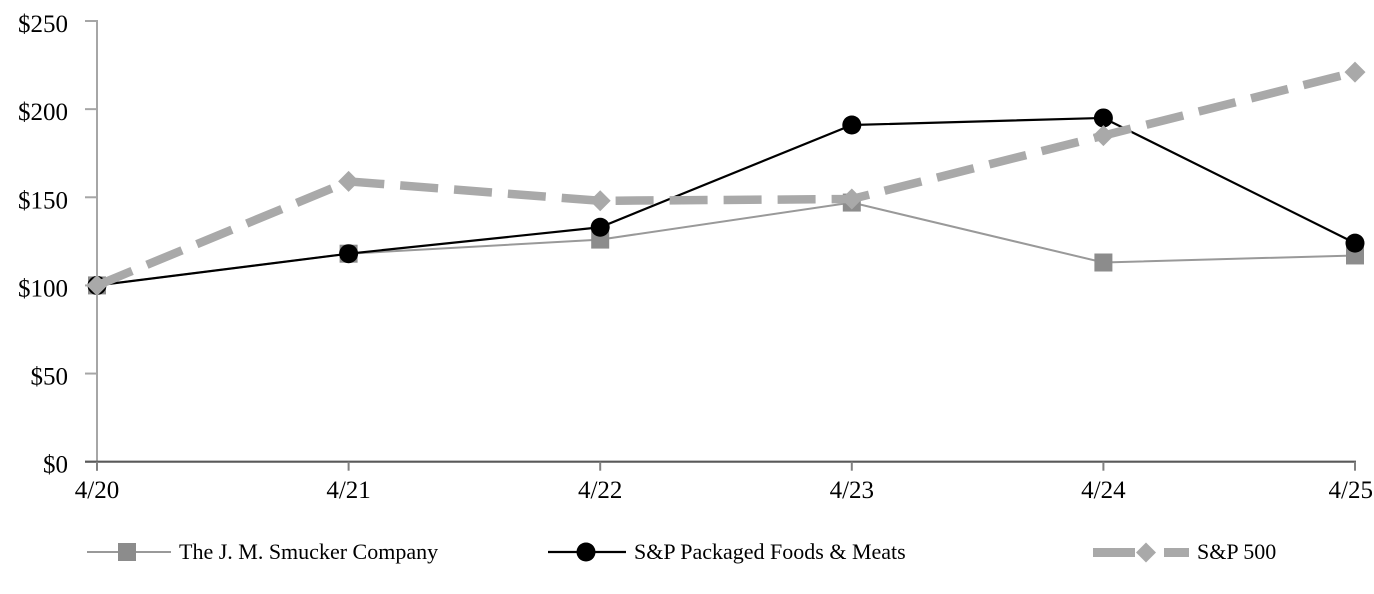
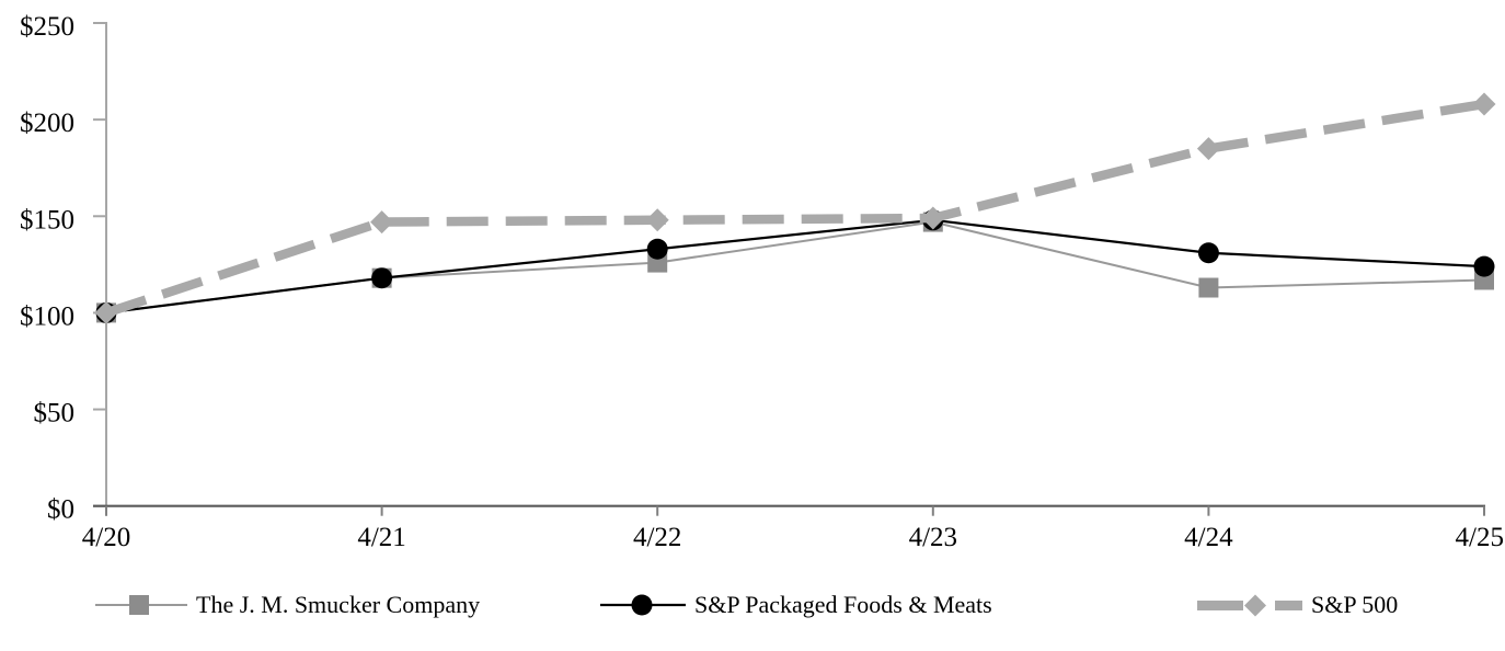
S&P 500/4/21: $159 -> $147
S&P Packaged Foods & Meats/4/23: $191 -> $148
S&P Packaged Foods & Meats/4/24: $195 -> $131
S&P 500/4/25: $221 -> $208
